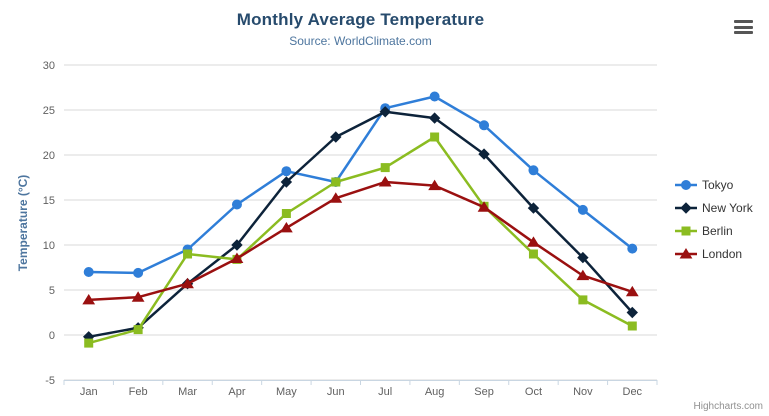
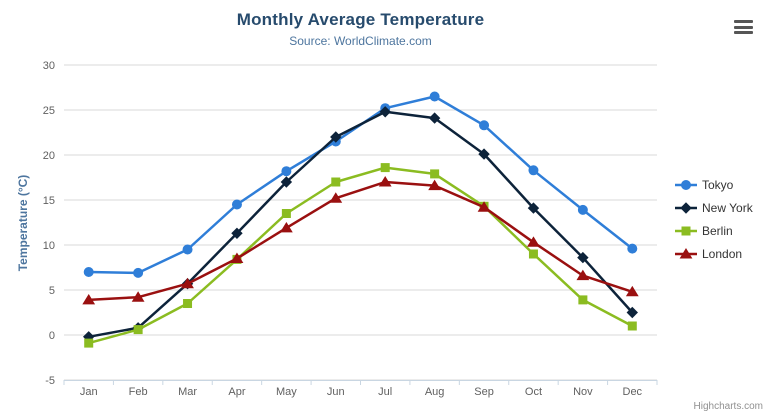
Berlin/Mar: 9 -> 4
New York/Apr: 10 -> 11
Tokyo/Jun: 17 -> 22
Berlin/Aug: 22 -> 18
